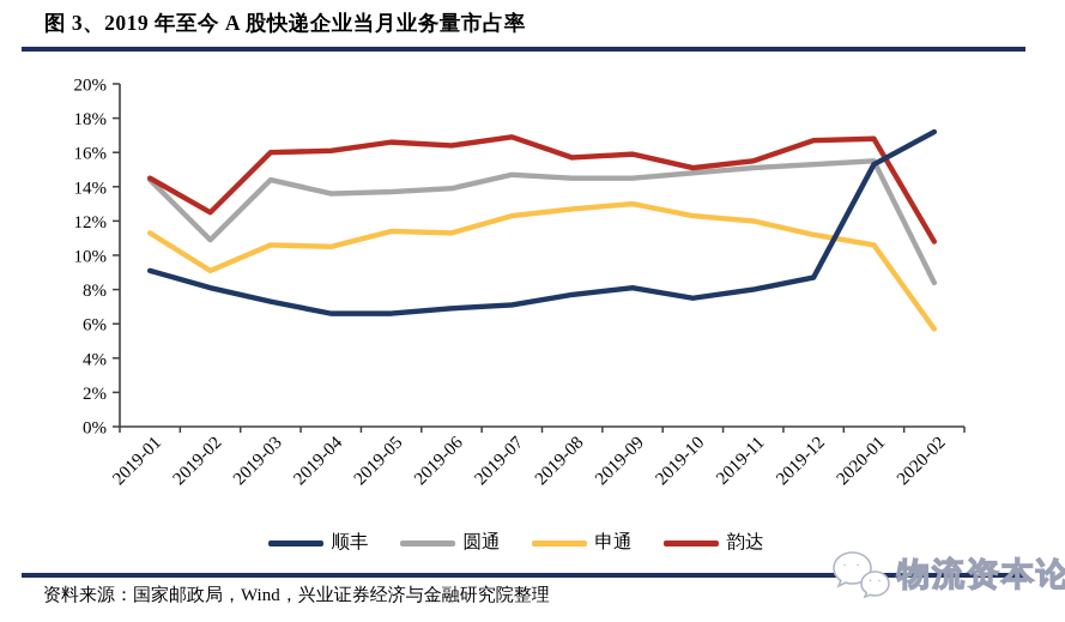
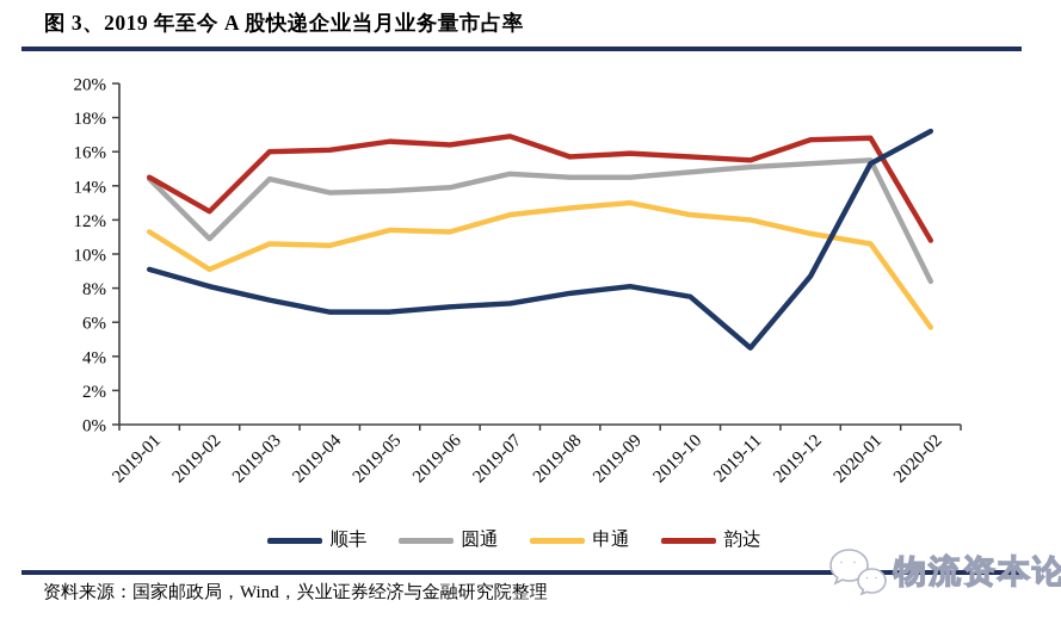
韵达/2019-10: 15.1% -> 15.7%
顺丰/2019-11: 8.0% -> 4.5%
